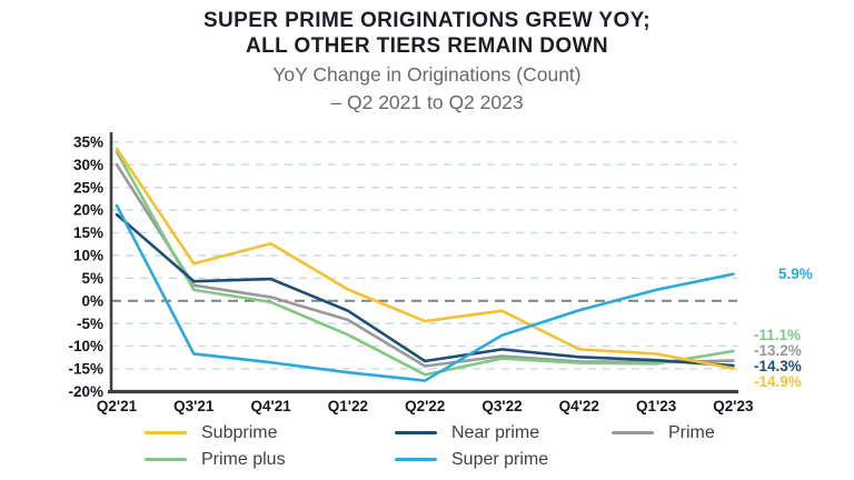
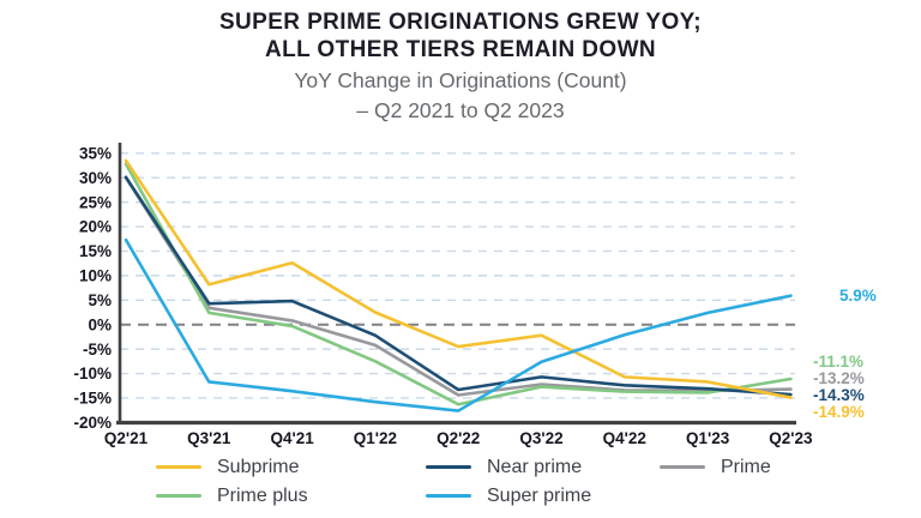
Near prime/Q2'21: 19% -> 30%
Super prime/Q2'21: 21% -> 17%
